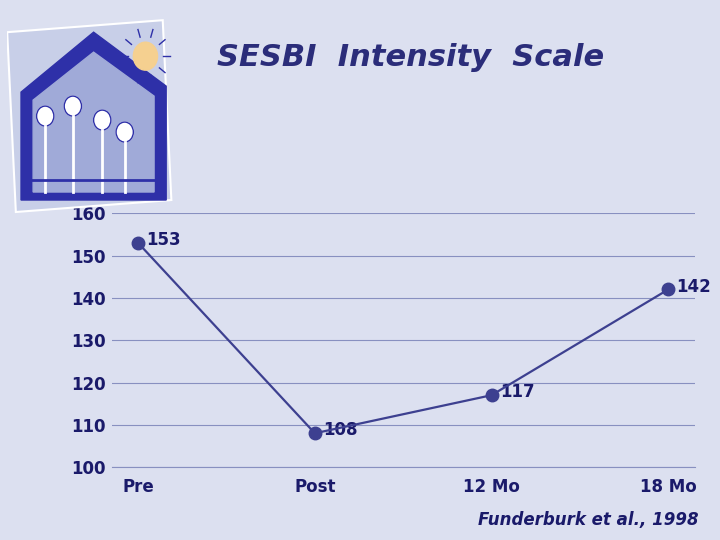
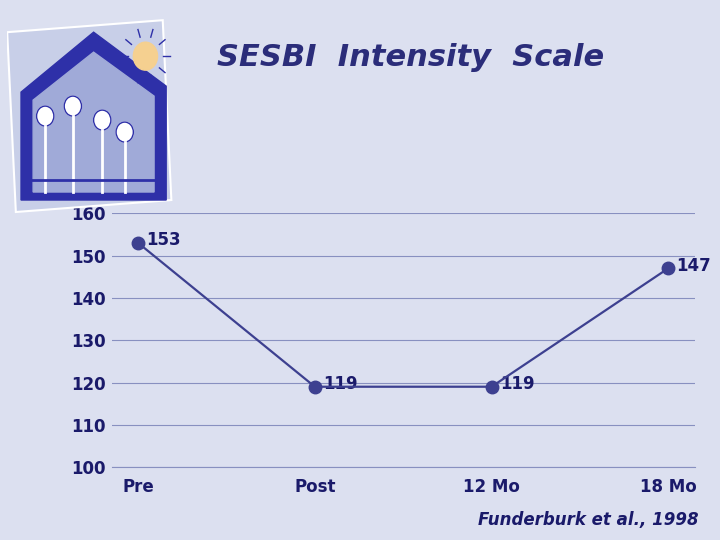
Post: 108 -> 119
12 Mo: 117 -> 119
18 Mo: 142 -> 147
